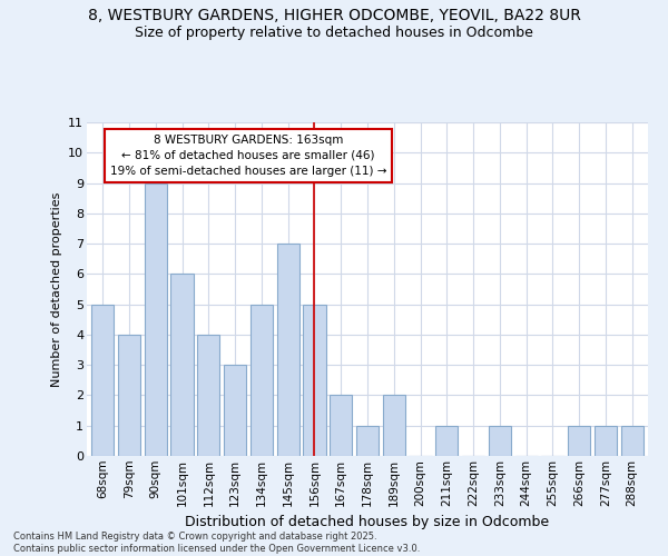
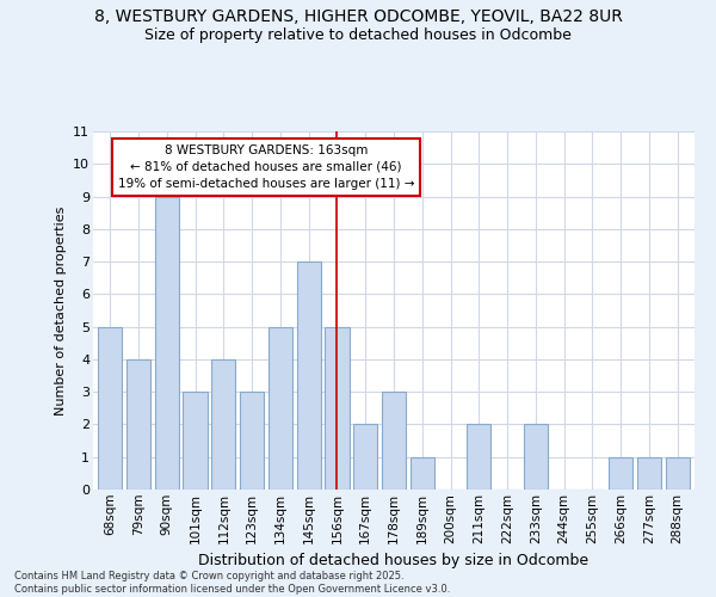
101sqm: 6 -> 3
178sqm: 1 -> 3
189sqm: 2 -> 1
211sqm: 1 -> 2
233sqm: 1 -> 2
